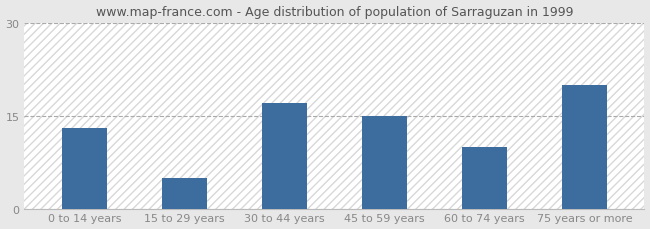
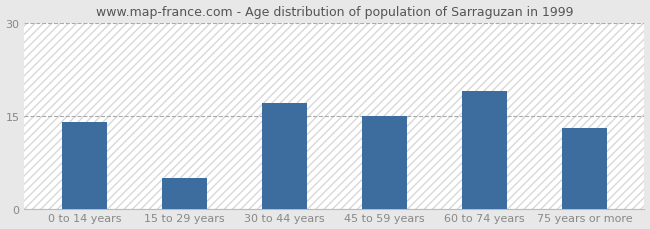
0 to 14 years: 13 -> 14
60 to 74 years: 10 -> 19
75 years or more: 20 -> 13
